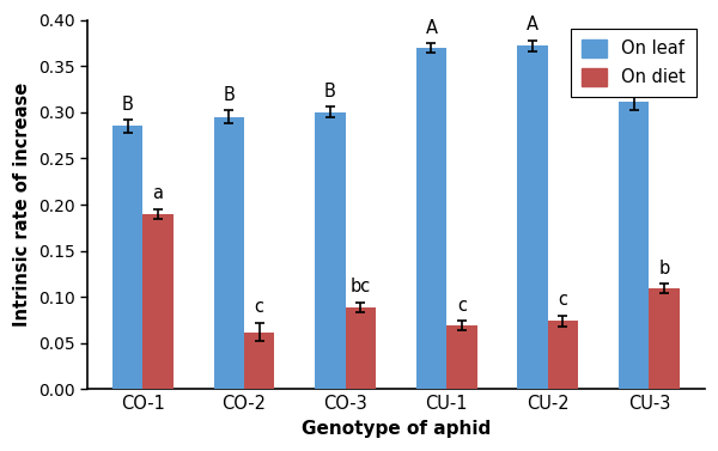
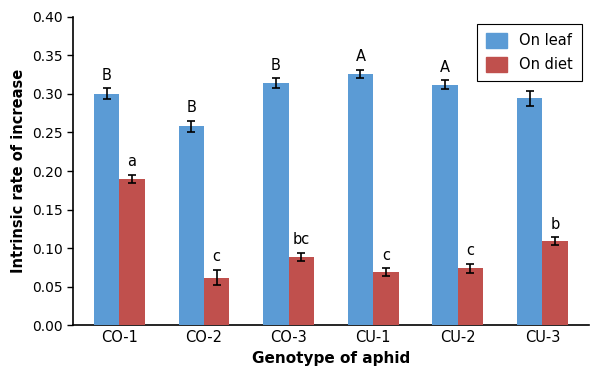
On leaf/CO-1: 0.285 -> 0.300
On leaf/CO-2: 0.295 -> 0.258
On leaf/CO-3: 0.300 -> 0.314
On leaf/CU-1: 0.370 -> 0.326
On leaf/CU-2: 0.372 -> 0.312
On leaf/CU-3: 0.312 -> 0.294
